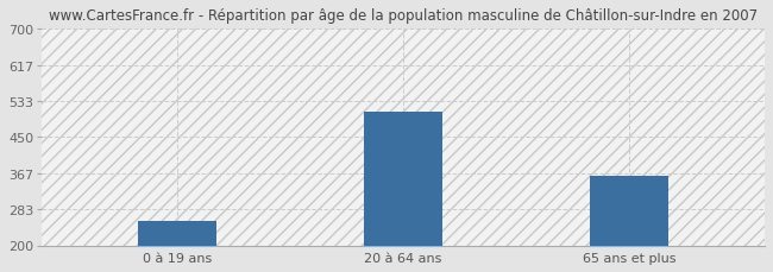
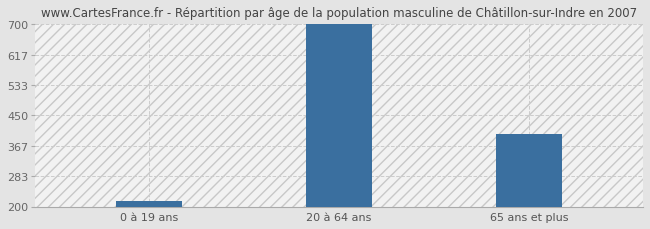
0 à 19 ans: 255 -> 215
20 à 64 ans: 510 -> 700
65 ans et plus: 360 -> 400
